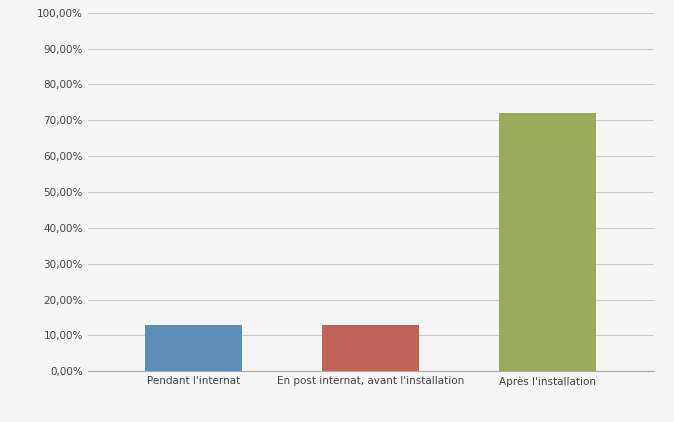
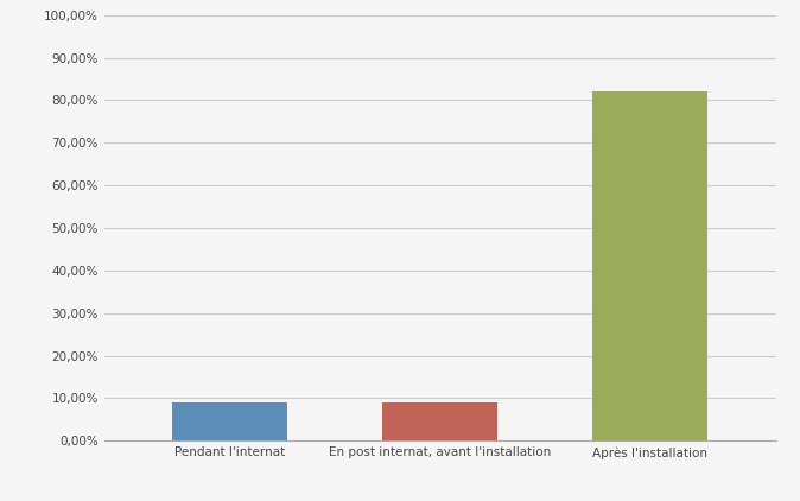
Pendant l'internat: 13% -> 9%
En post internat, avant l'installation: 13% -> 9%
Après l'installation: 72% -> 82%
